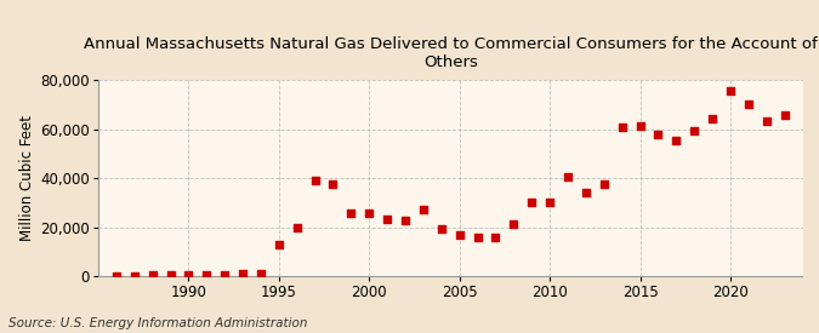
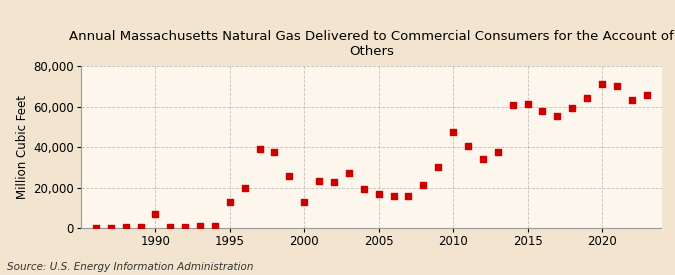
1990: 600 -> 7,000
2000: 26,000 -> 13,000
2010: 30,400 -> 47,500
2020: 75,500 -> 71,000
